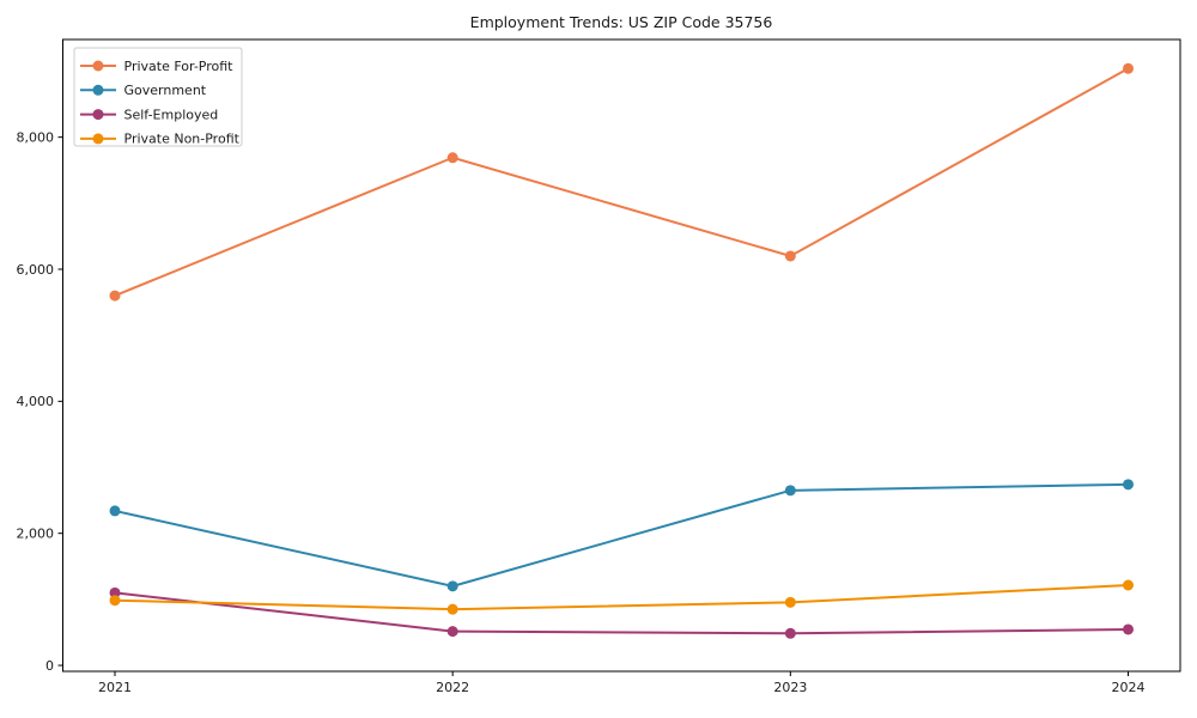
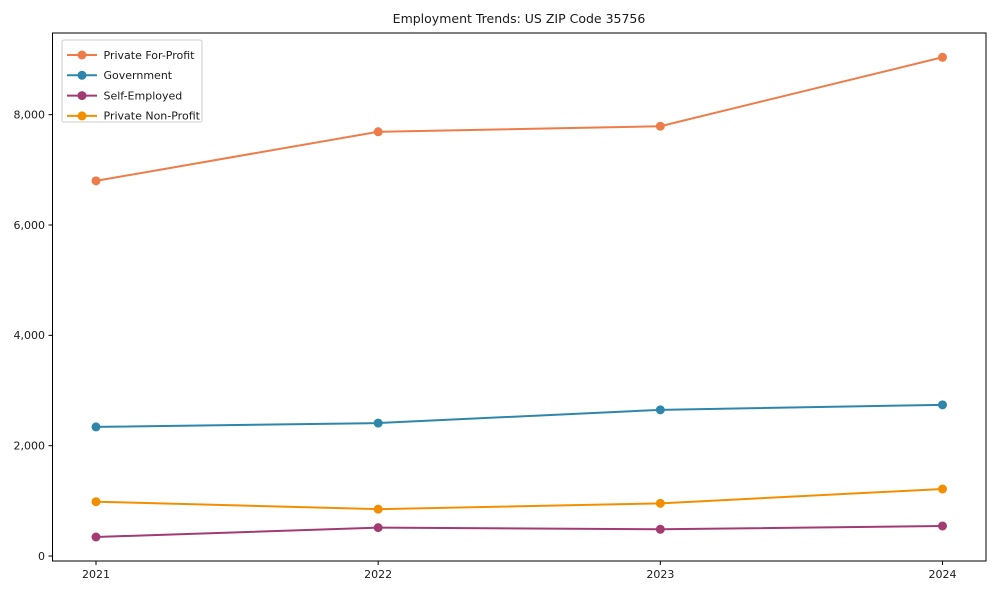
Private For-Profit/2021: 5600 -> 6800
Self-Employed/2021: 1100 -> 300
Government/2022: 1200 -> 2400
Private For-Profit/2023: 6200 -> 7800
